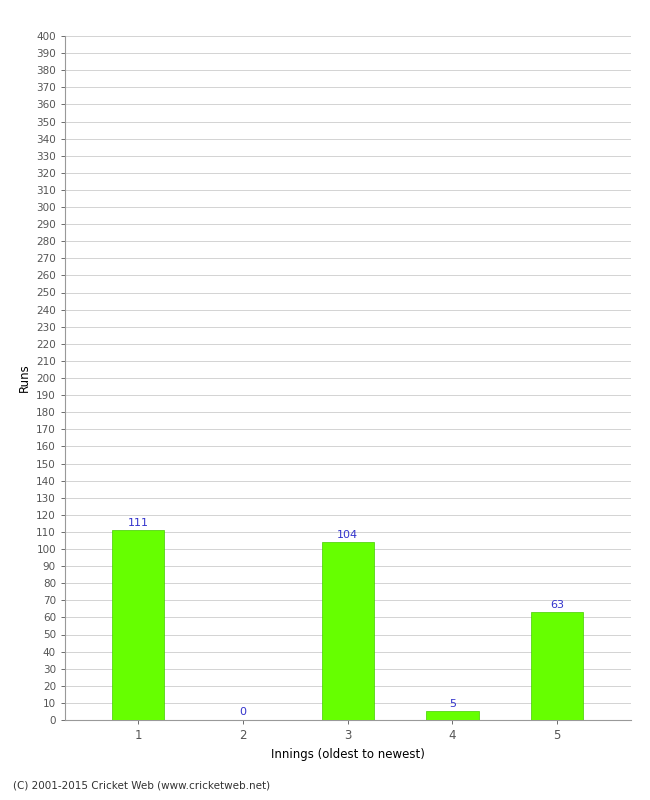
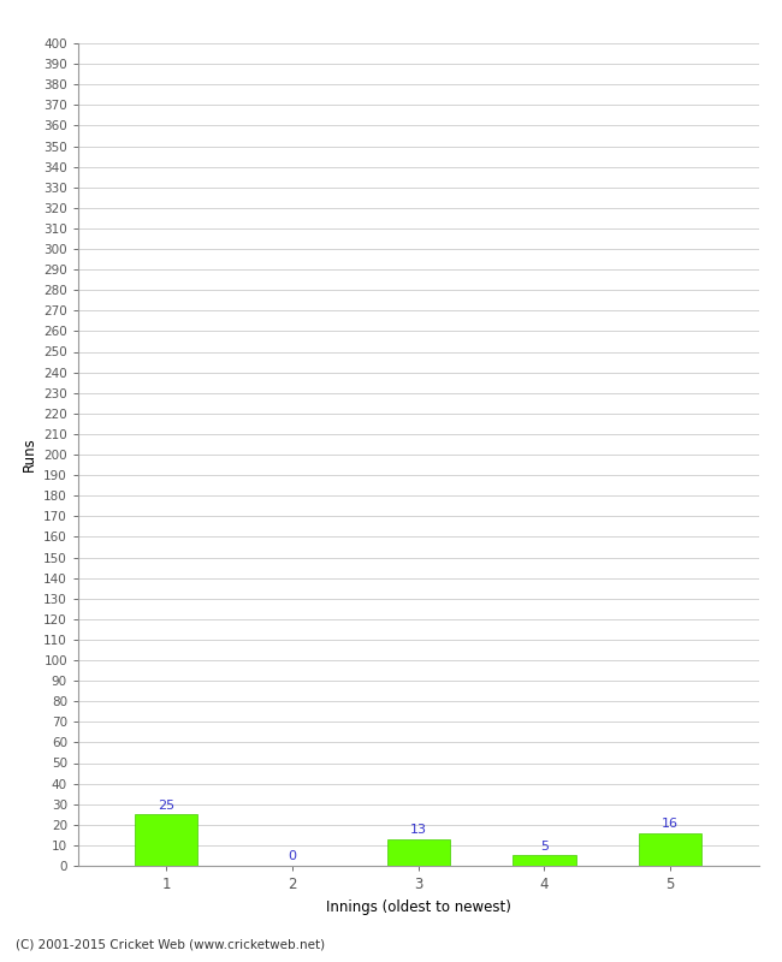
1: 111 -> 25
3: 104 -> 13
5: 63 -> 16
